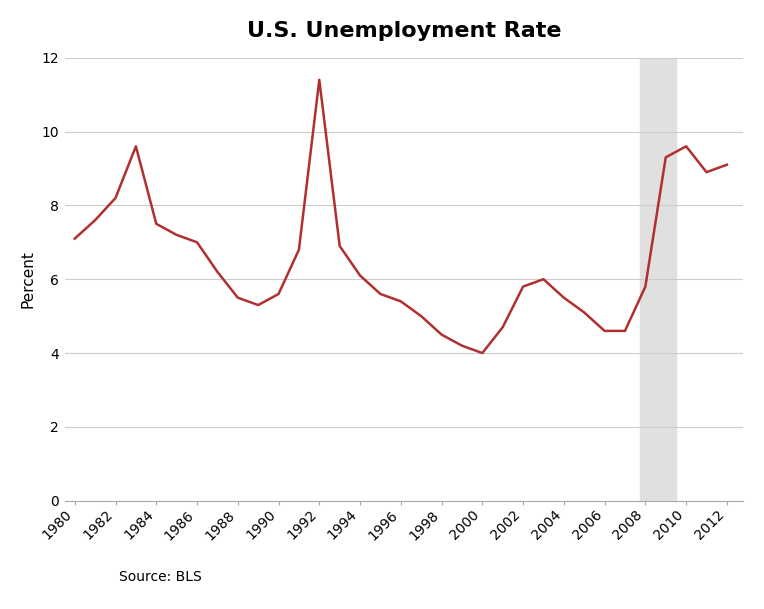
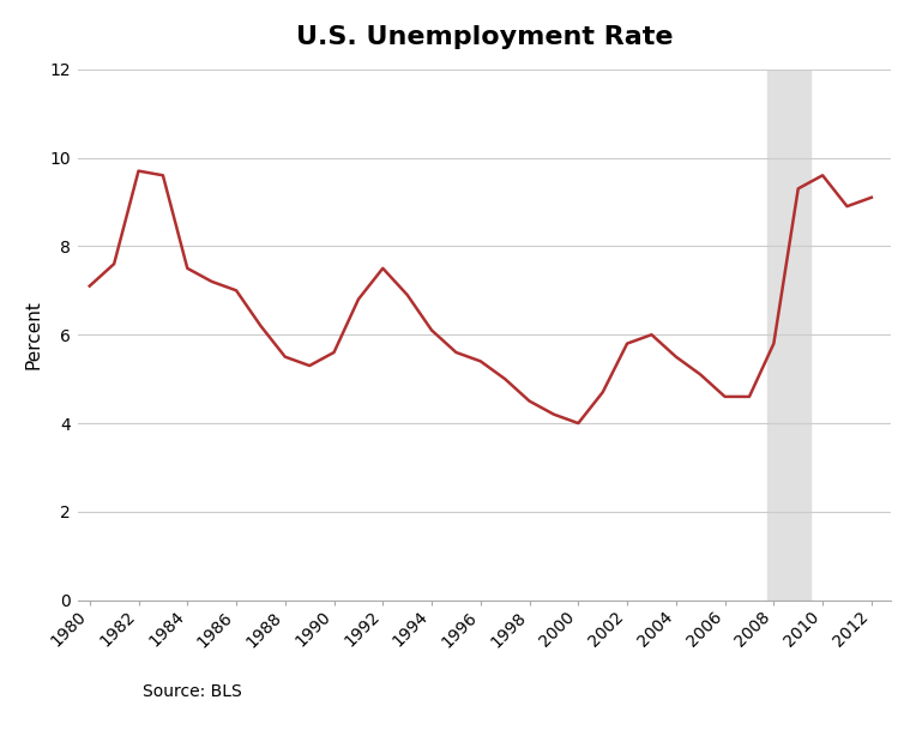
1982: 8.2 -> 9.7
1992: 11.4 -> 7.5
